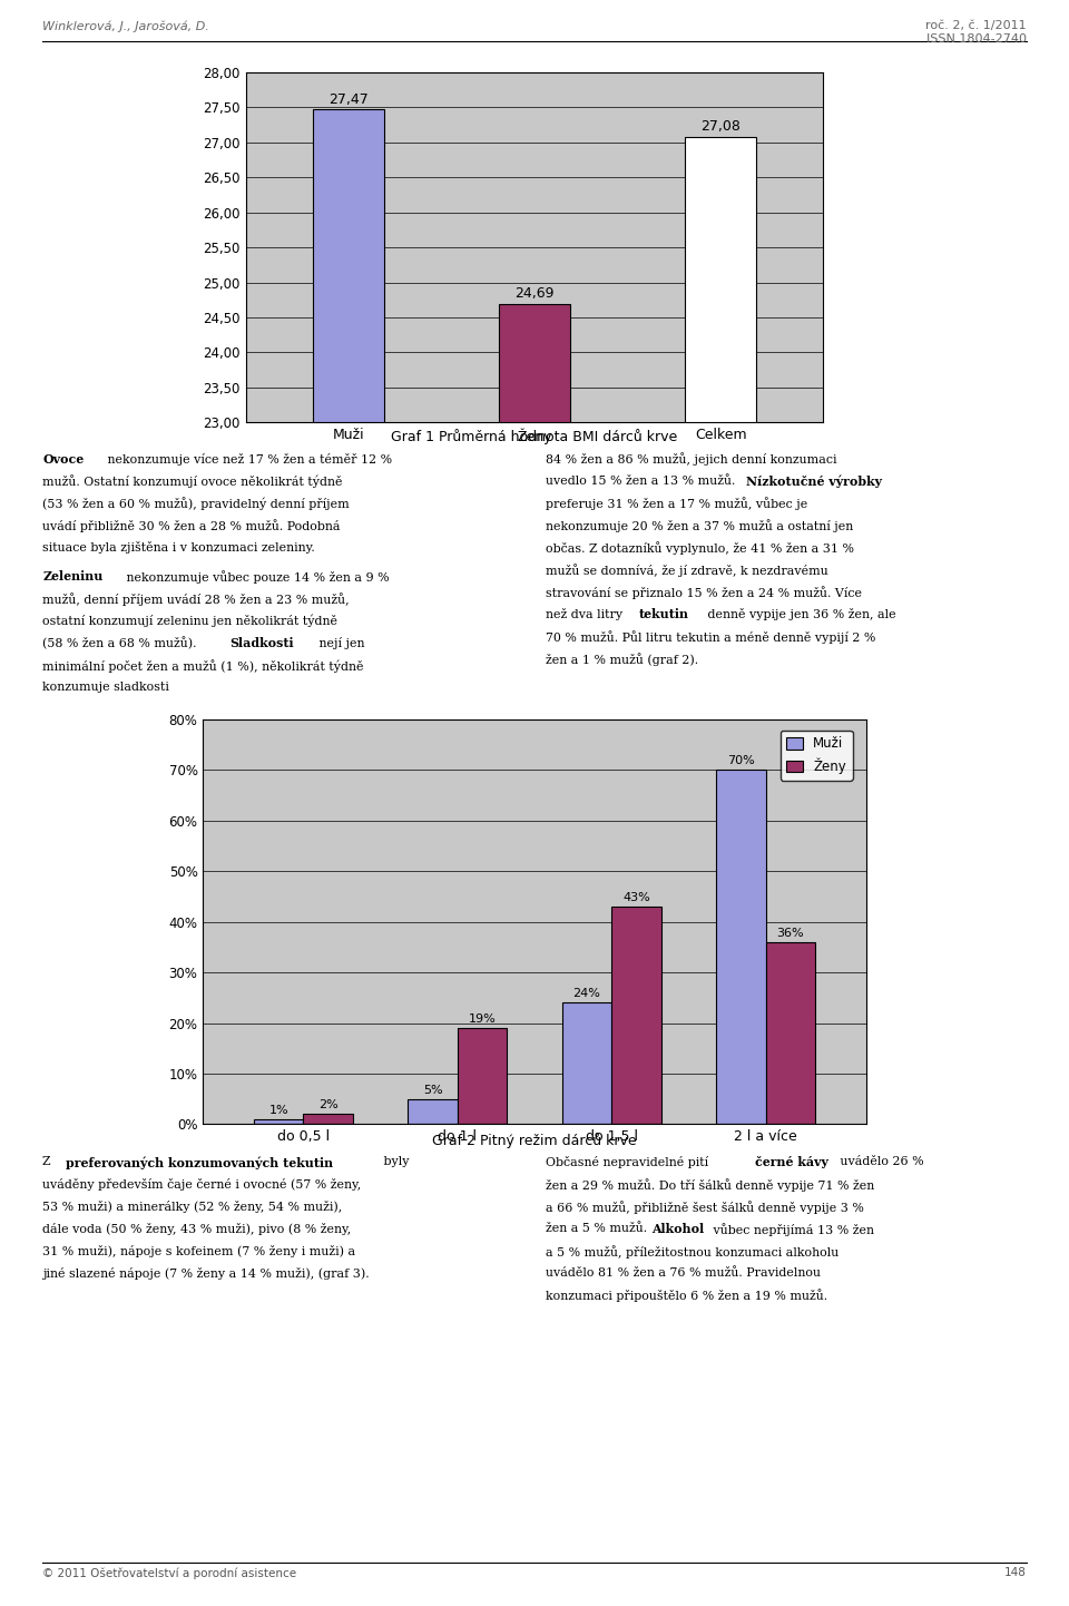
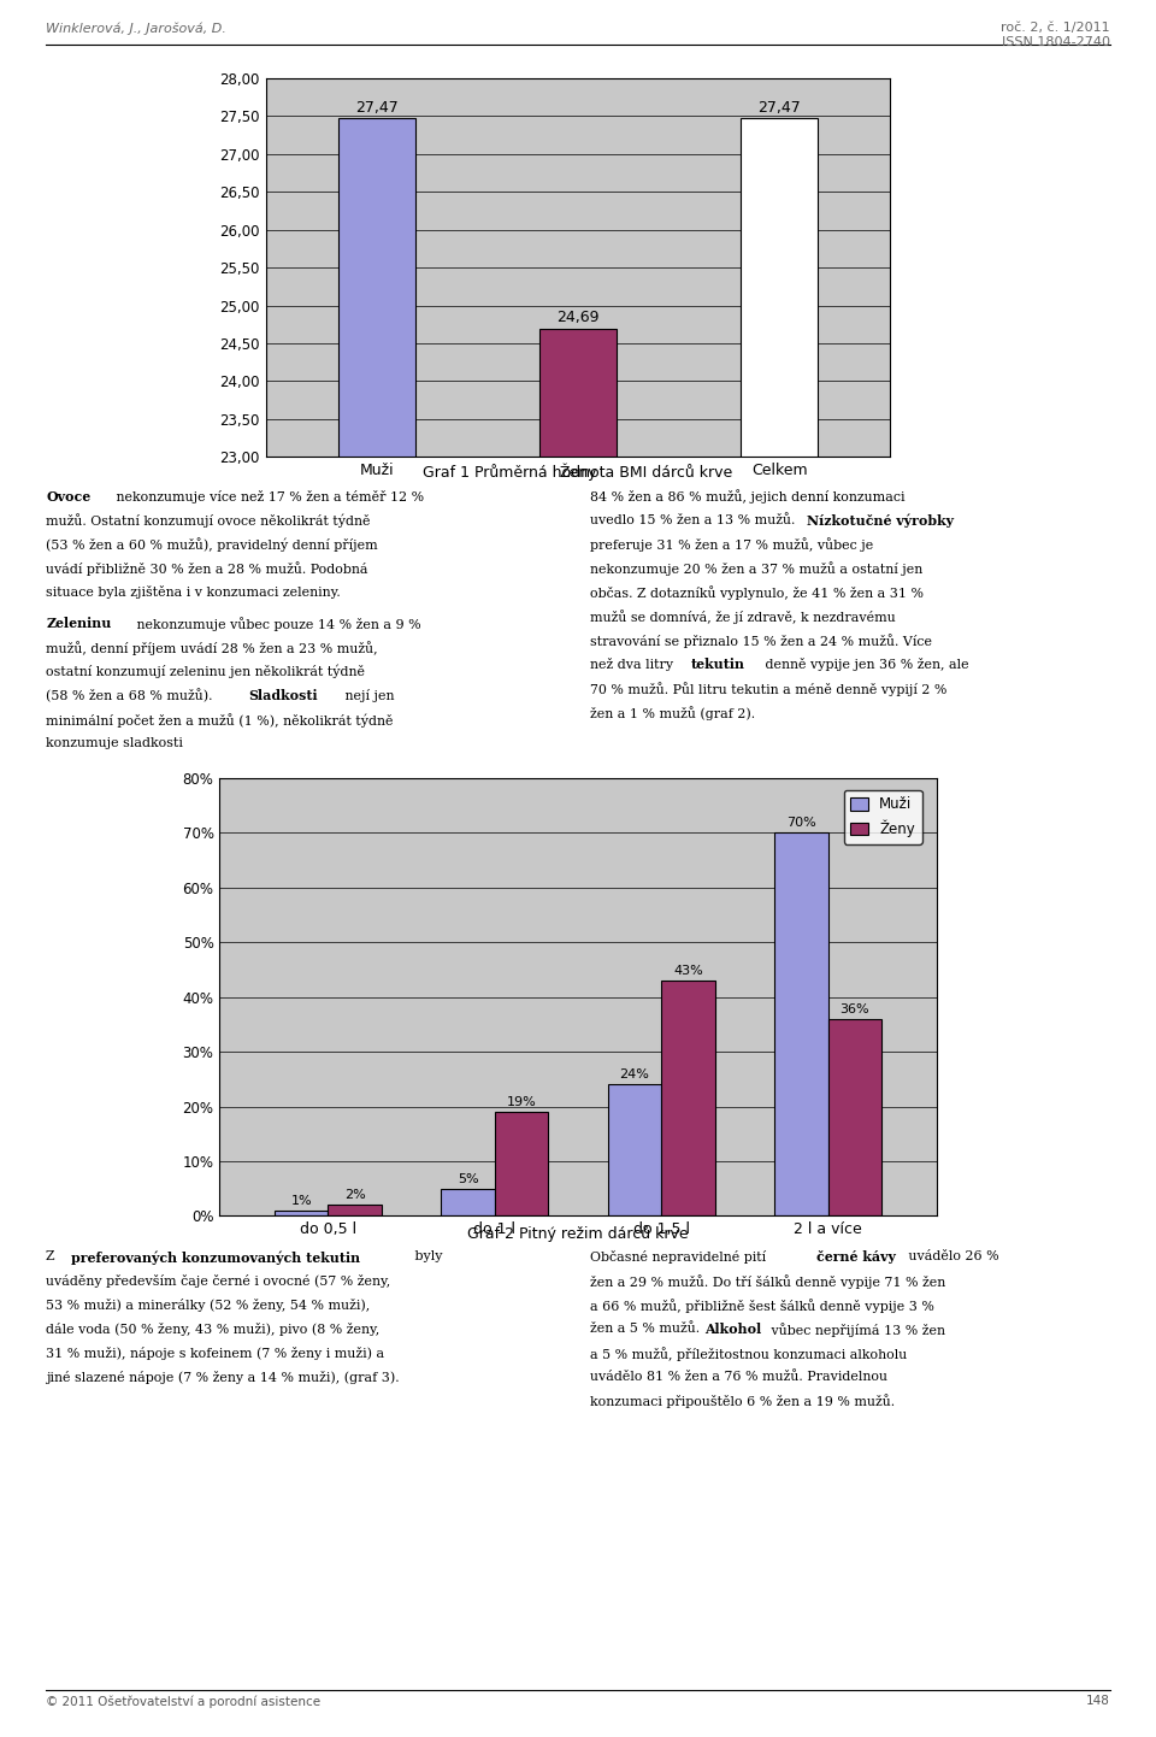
Celkem: 27,08 -> 27,47
